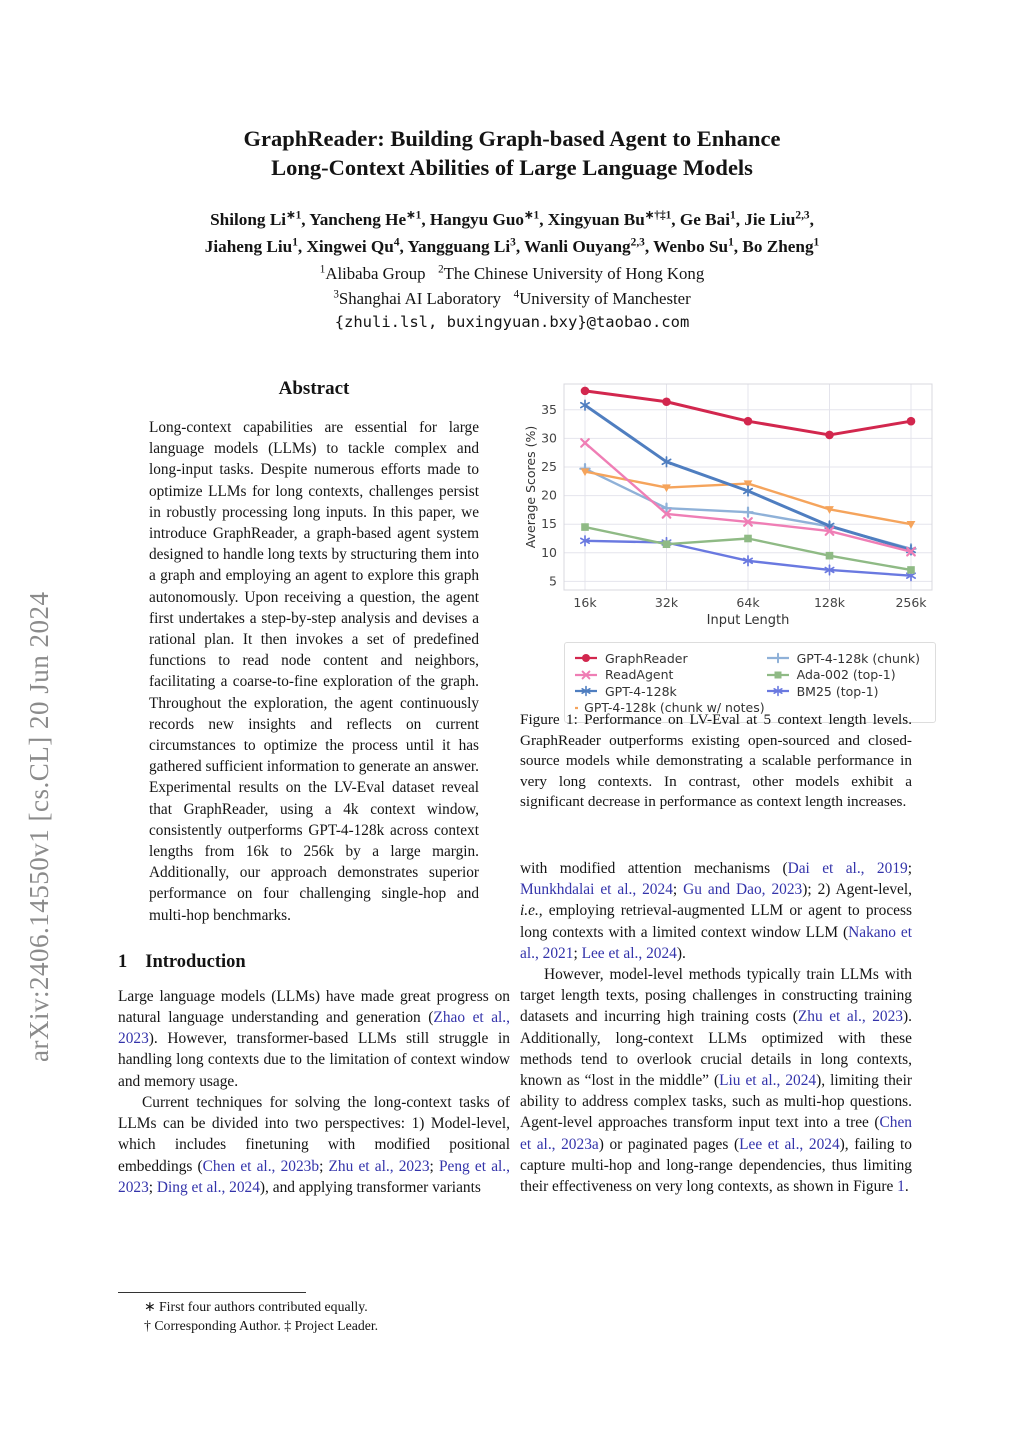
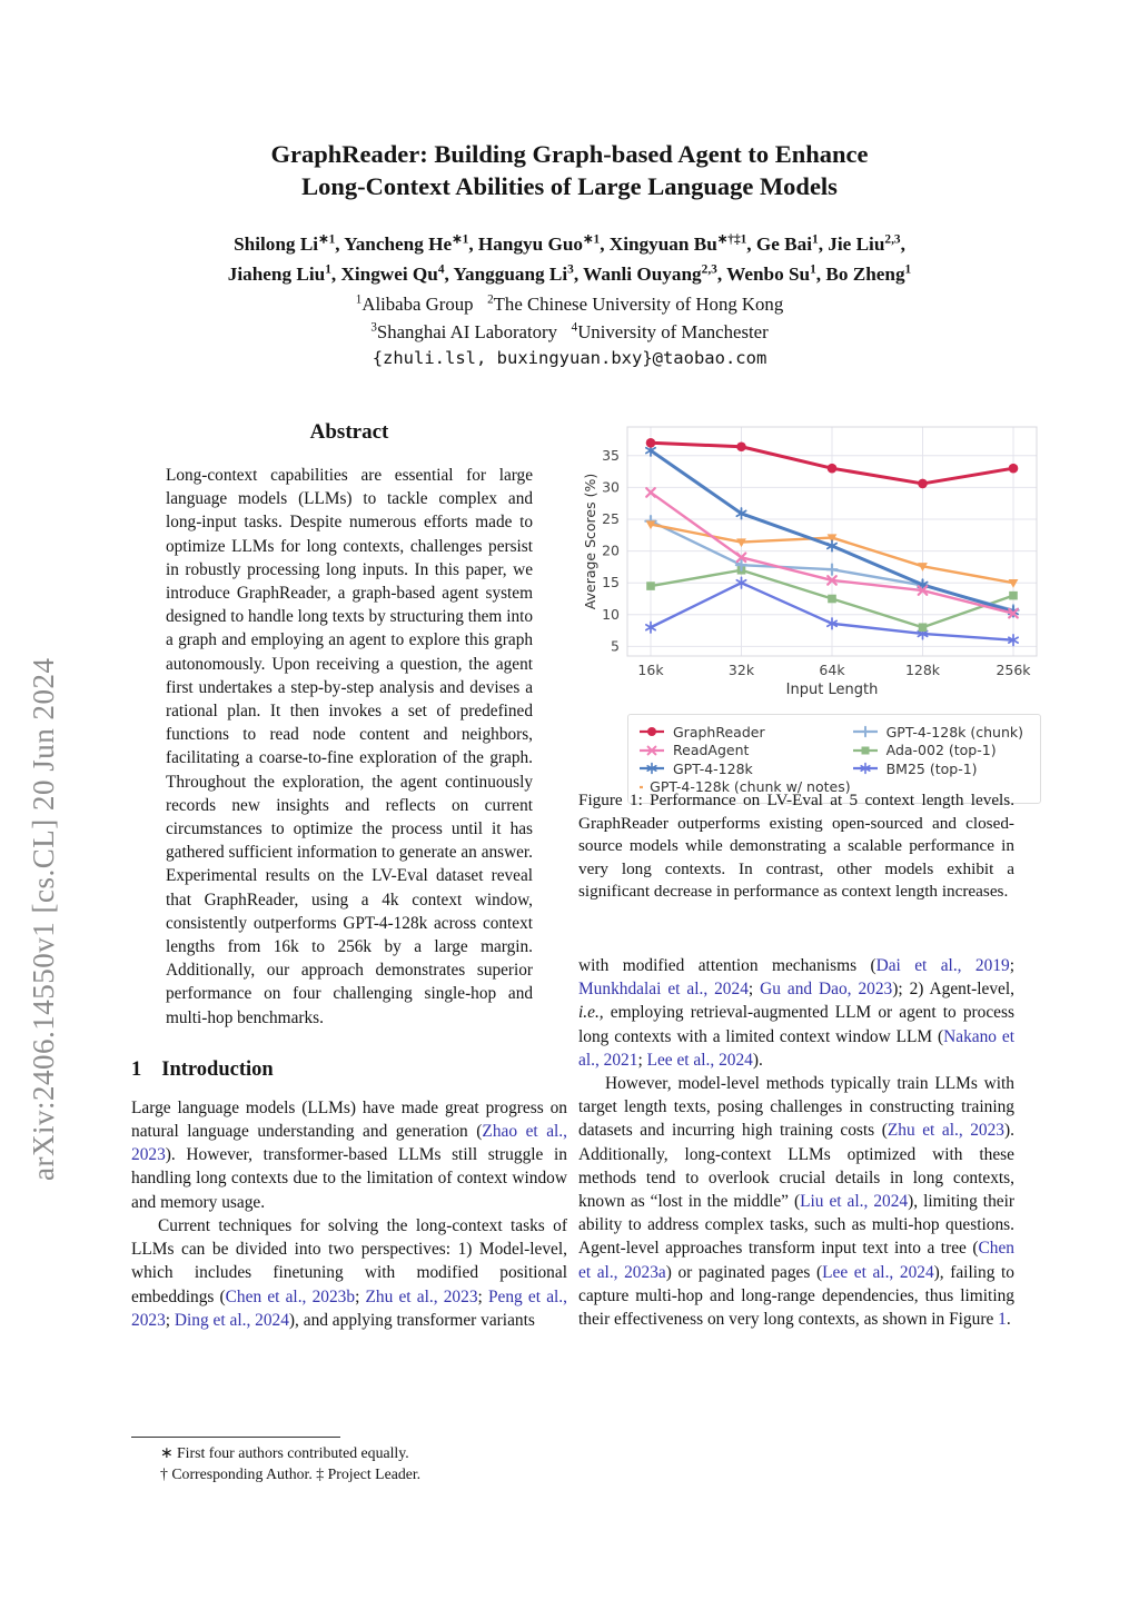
GraphReader/16k: 38 -> 37
BM25 (top-1)/16k: 12 -> 8
ReadAgent/32k: 17 -> 19
Ada-002 (top-1)/32k: 12 -> 17
BM25 (top-1)/32k: 12 -> 15
Ada-002 (top-1)/128k: 10 -> 8
Ada-002 (top-1)/256k: 7 -> 13
